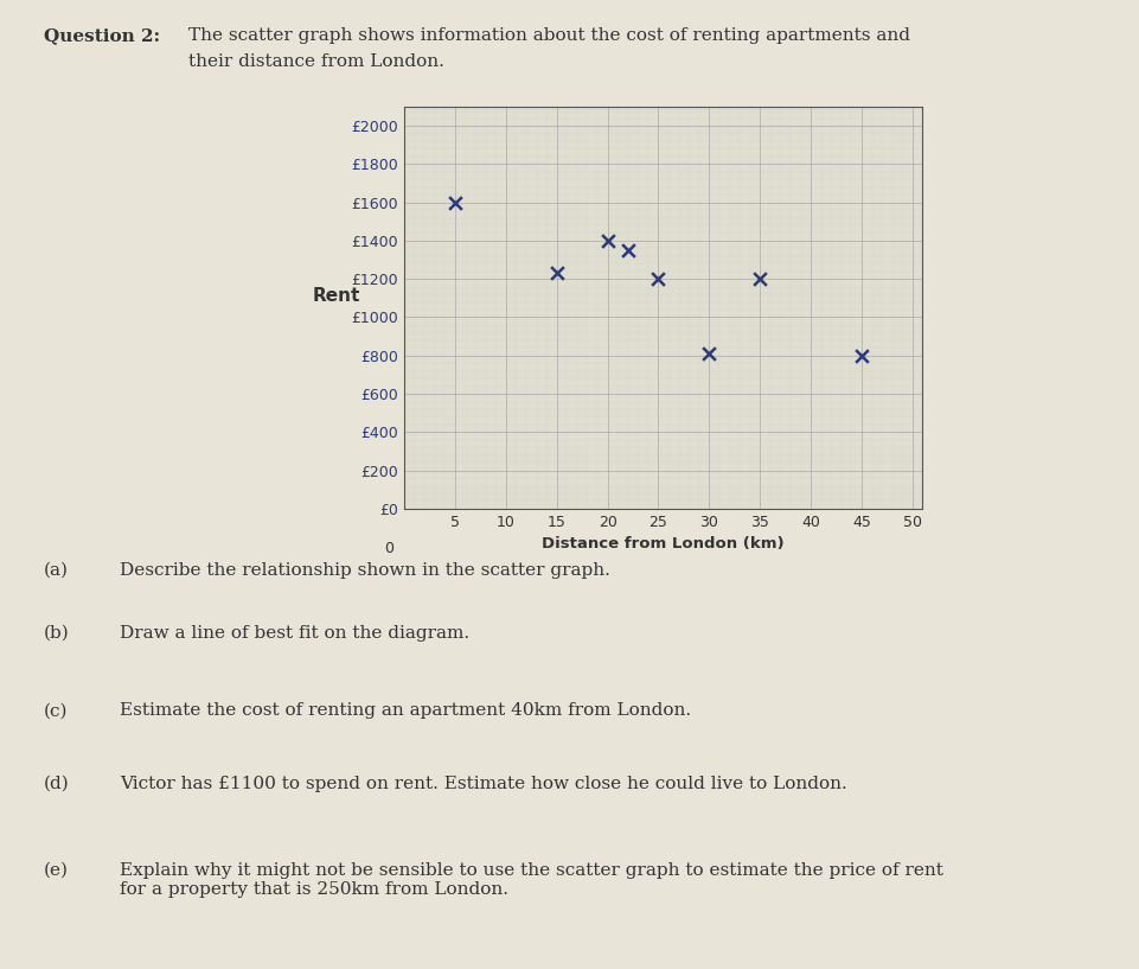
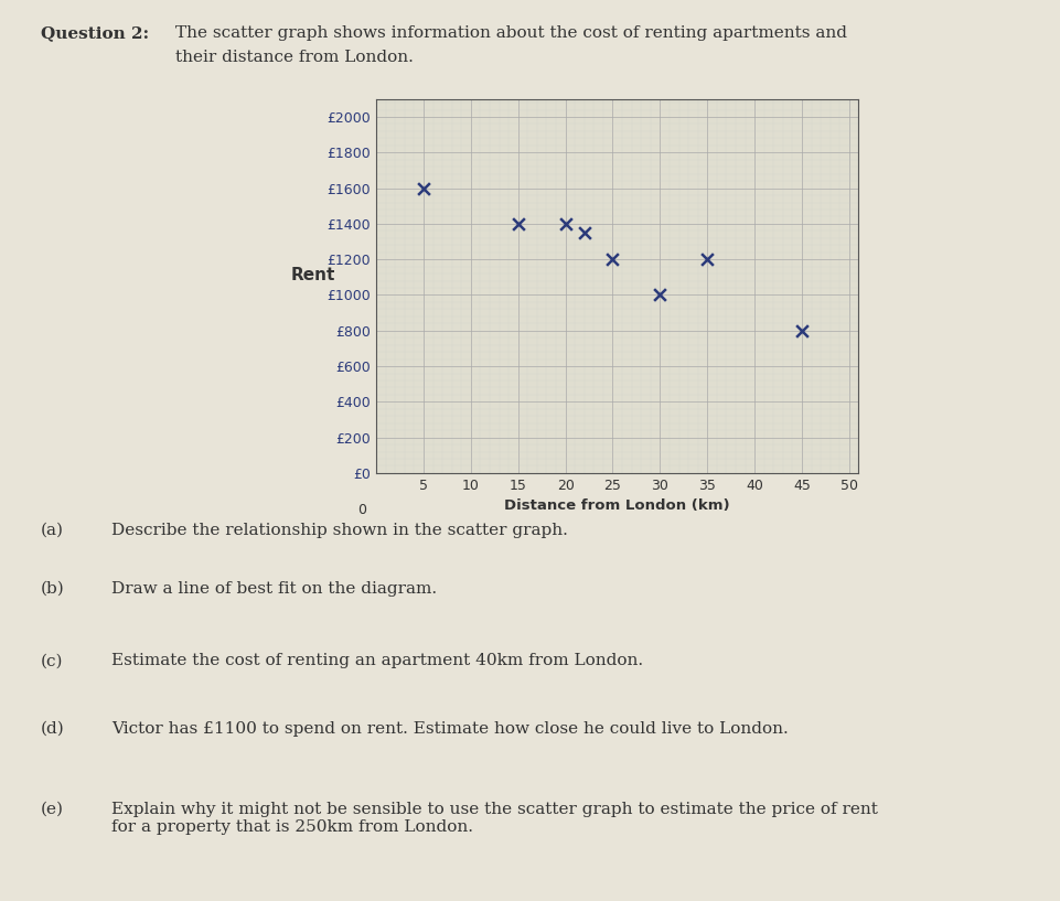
15: £1230 -> £1400
30: £810 -> £1000
